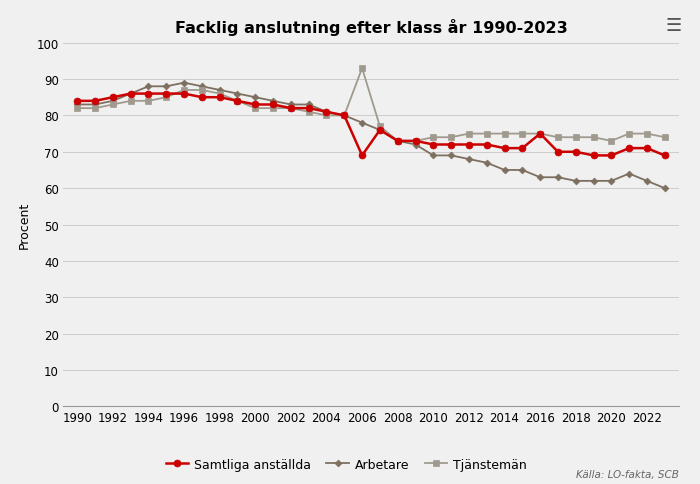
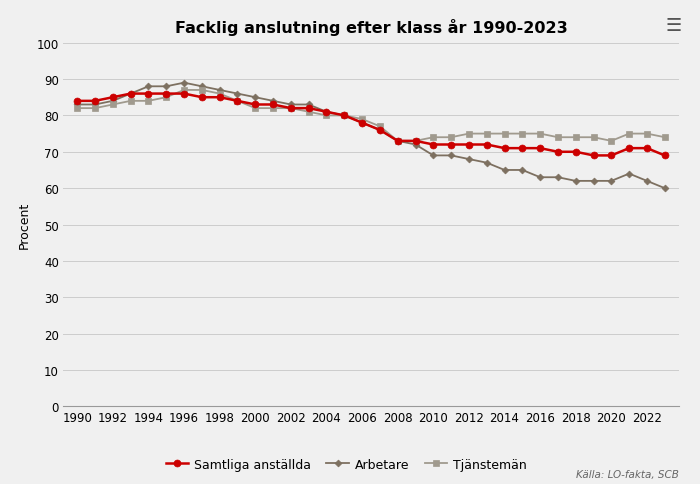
Samtliga anställda/2006: 69 -> 78
Tjänstemän/2006: 93 -> 79
Samtliga anställda/2016: 75 -> 71
